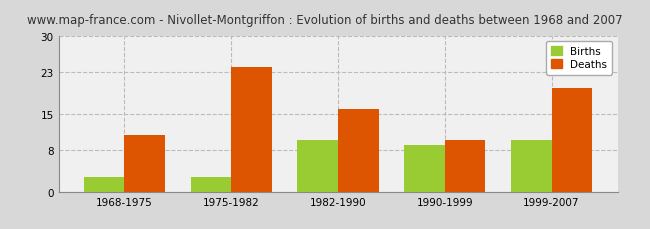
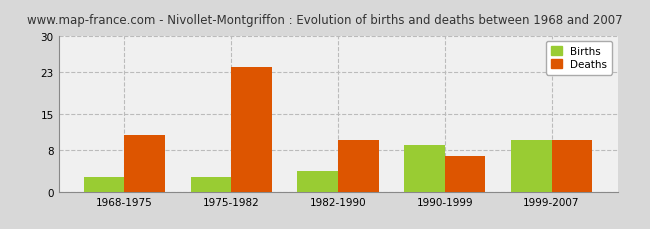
Births/1982-1990: 10 -> 4
Deaths/1982-1990: 16 -> 10
Deaths/1990-1999: 10 -> 7
Deaths/1999-2007: 20 -> 10
